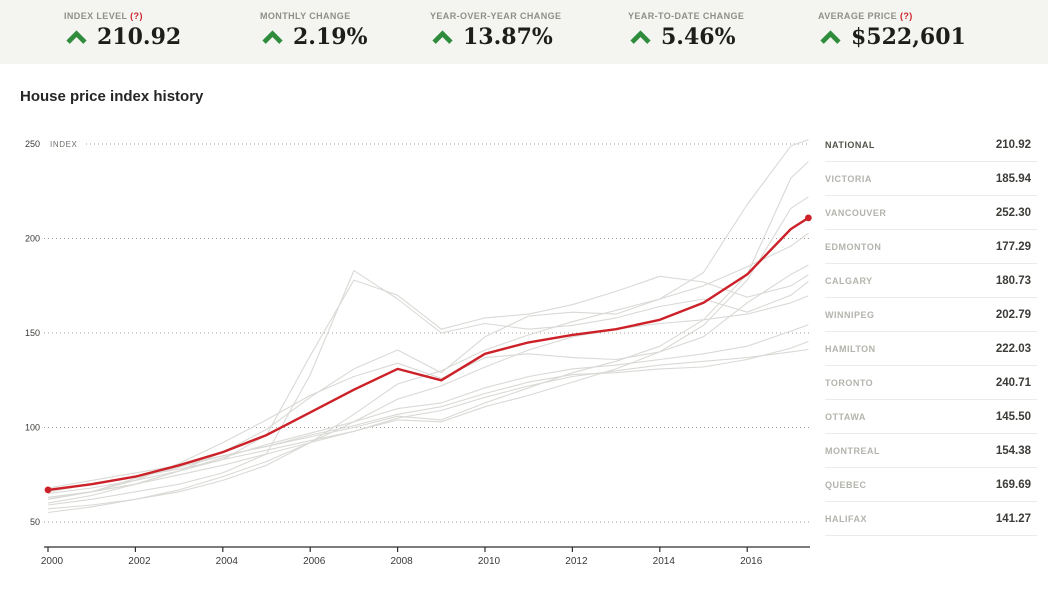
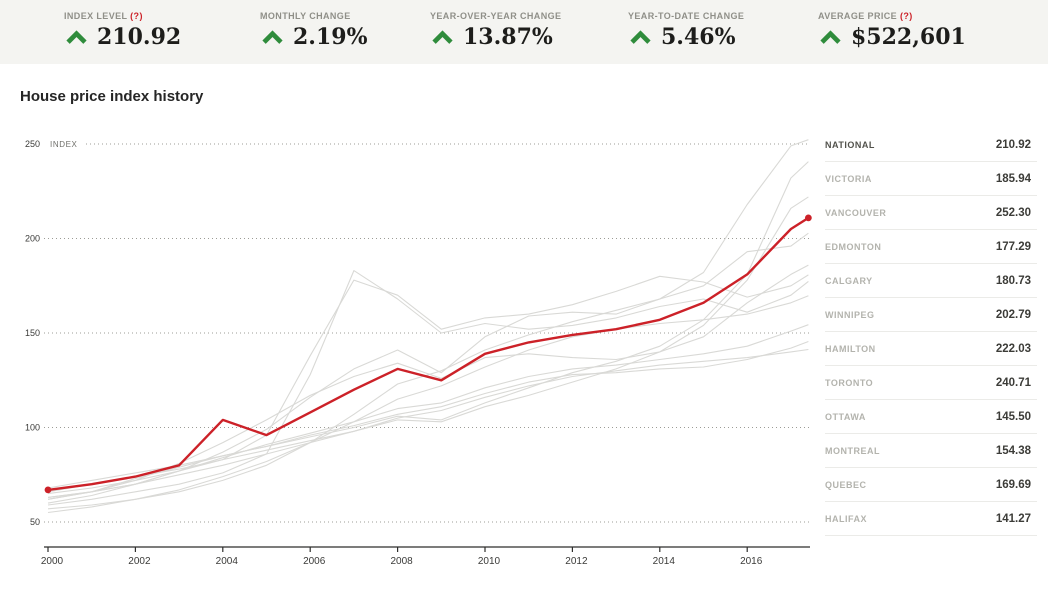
NATIONAL/2004: 87 -> 104
WINNIPEG/2016: 185 -> 193
